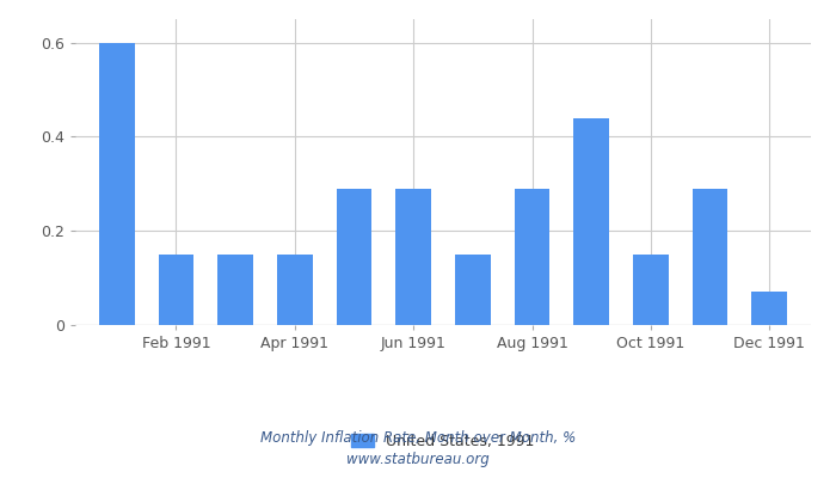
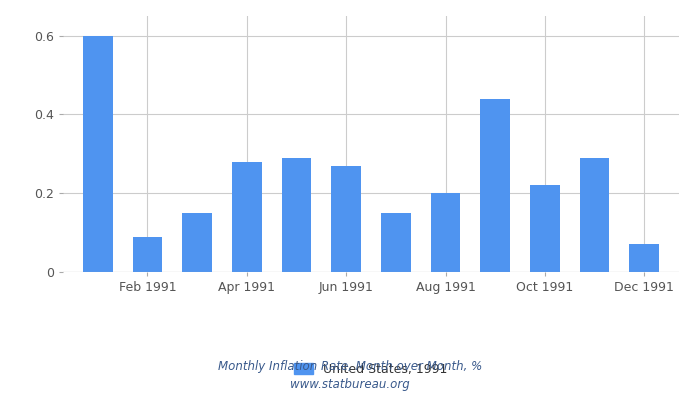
Feb 1991: 0.15 -> 0.09
Apr 1991: 0.15 -> 0.28
Jun 1991: 0.29 -> 0.27
Aug 1991: 0.29 -> 0.20
Oct 1991: 0.15 -> 0.22
